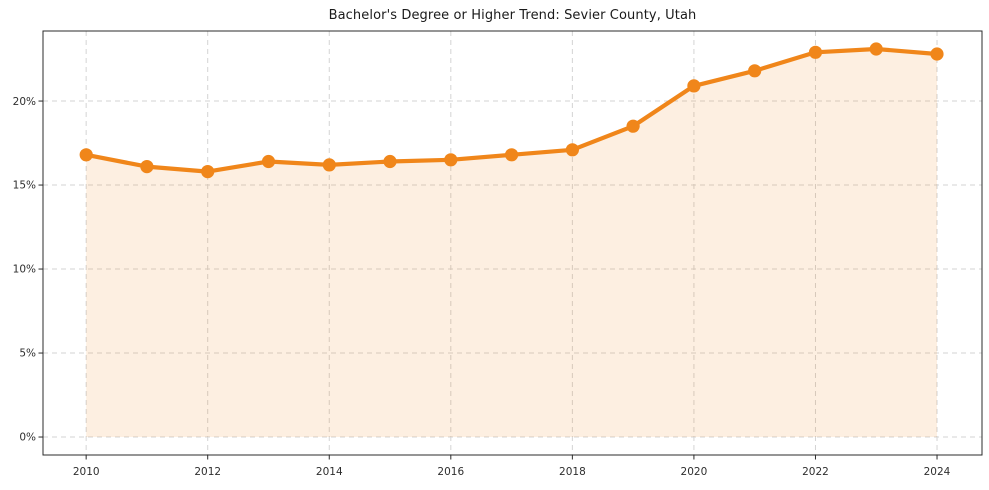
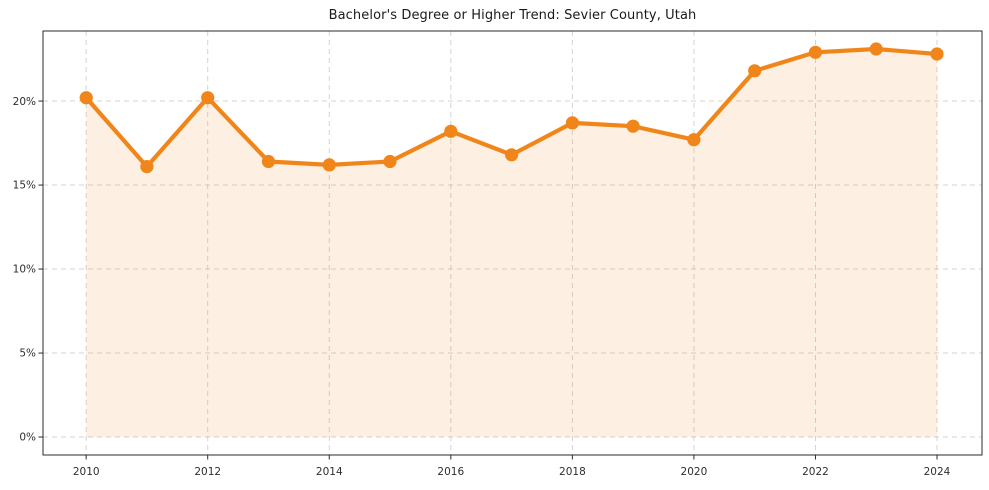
2010: 16.8% -> 20.2%
2012: 15.8% -> 20.2%
2016: 16.5% -> 18.2%
2018: 17.1% -> 18.7%
2020: 20.9% -> 17.7%
